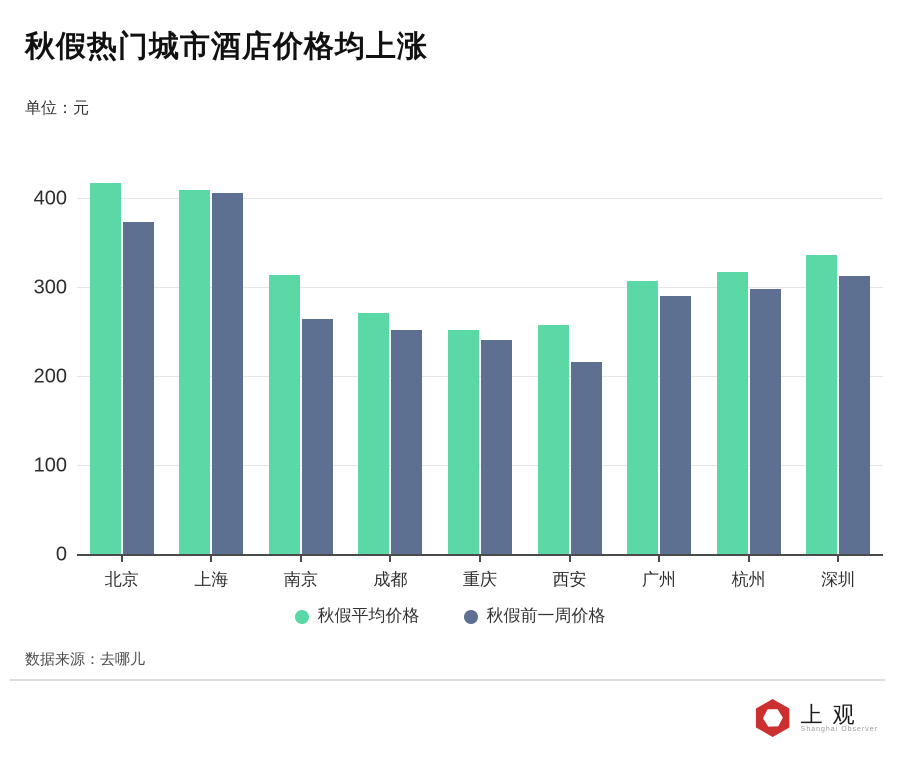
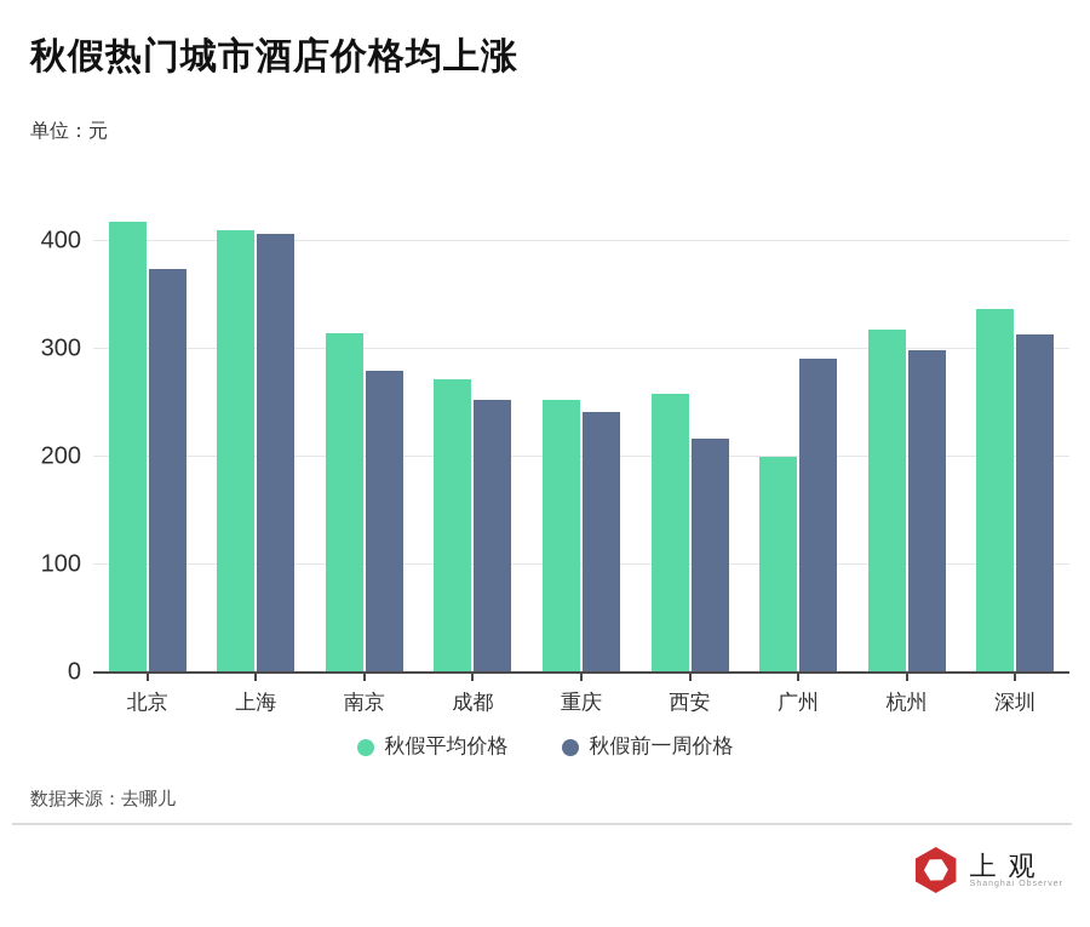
秋假前一周价格/南京: 260 -> 280
秋假平均价格/广州: 310 -> 200
